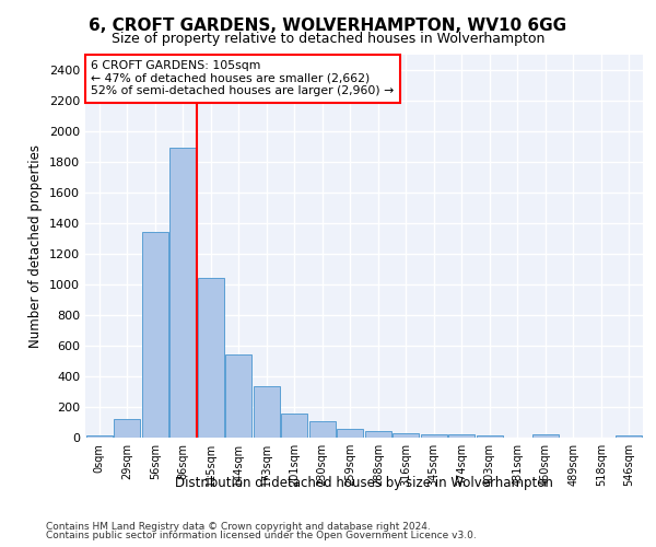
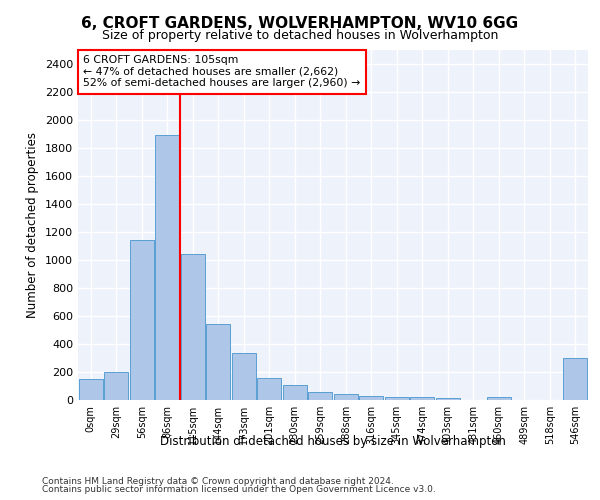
0sqm: 20 -> 150
29sqm: 120 -> 200
56sqm: 1340 -> 1140
546sqm: 20 -> 300
